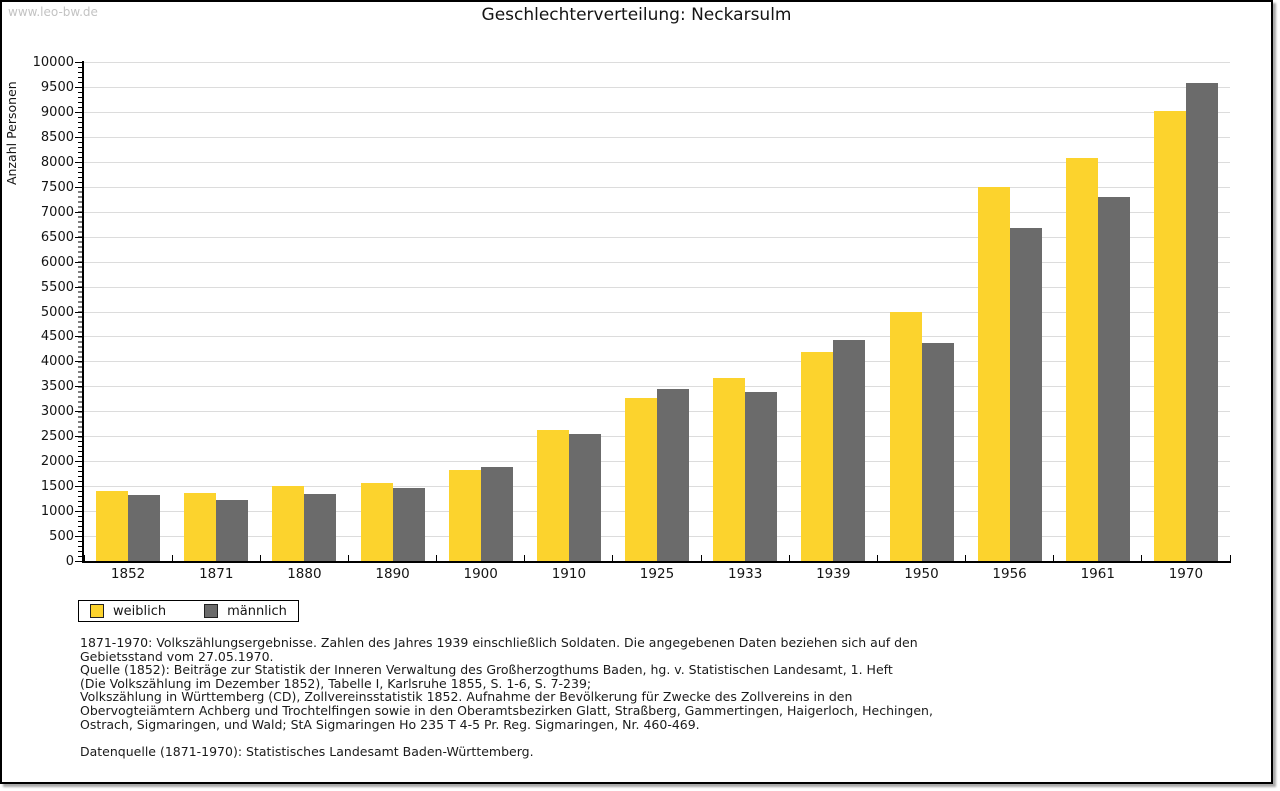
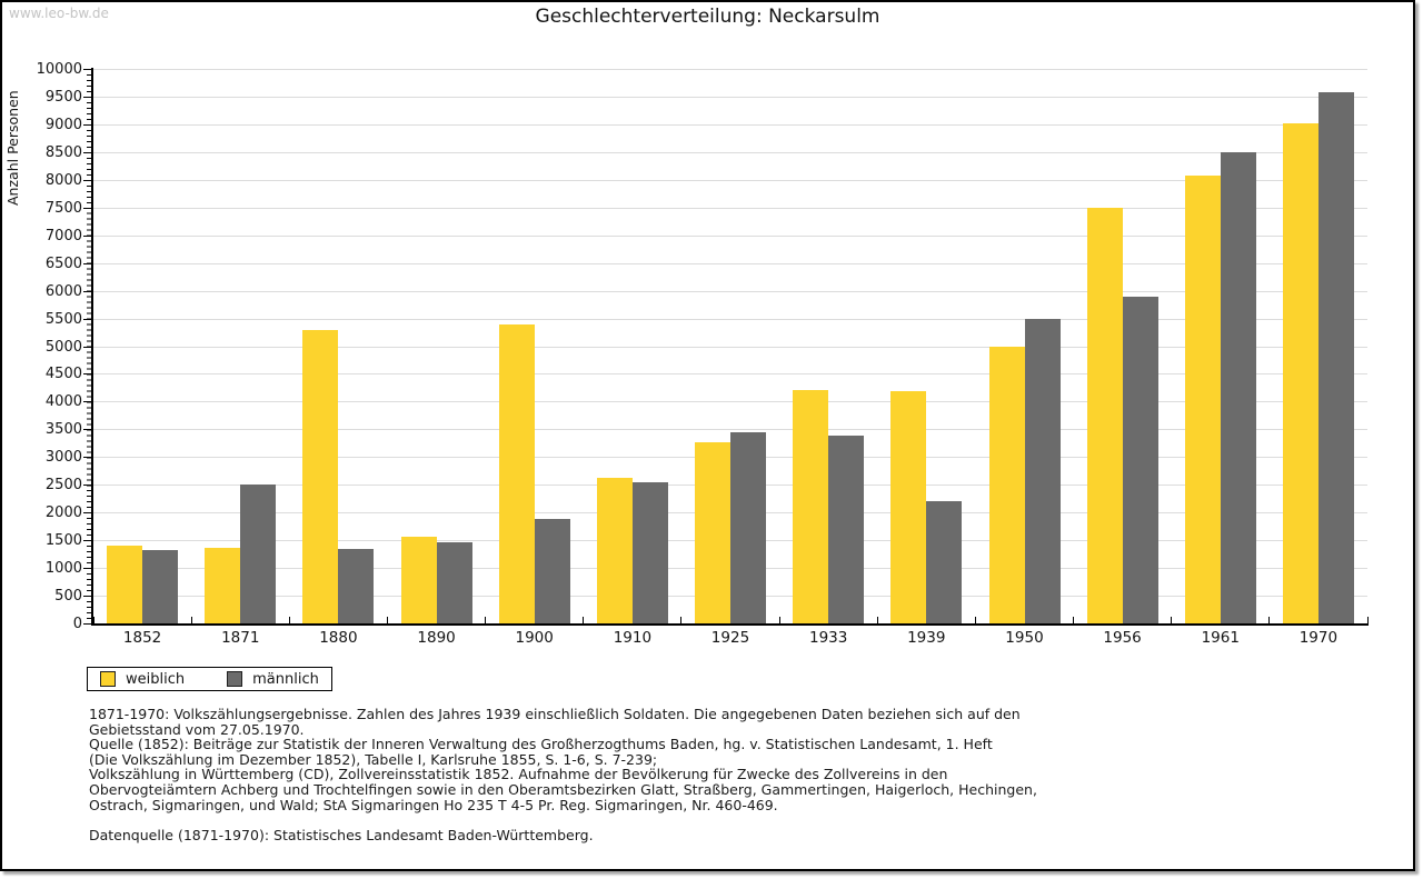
männlich/1871: 1200 -> 2500
weiblich/1880: 1500 -> 5300
weiblich/1900: 1800 -> 5400
weiblich/1933: 3700 -> 4200
männlich/1939: 4400 -> 2200
männlich/1950: 4400 -> 5500
männlich/1956: 6700 -> 5900
männlich/1961: 7300 -> 8500
